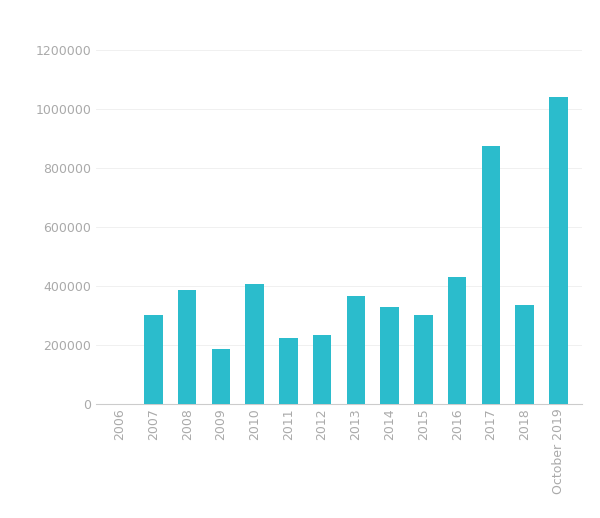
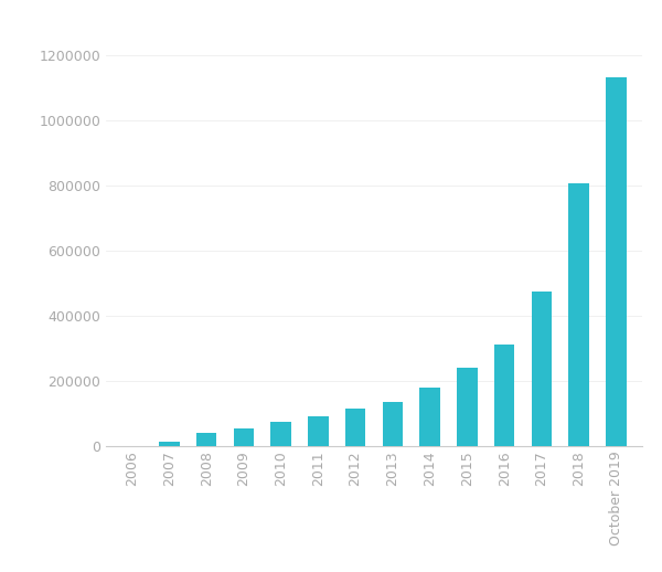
2007: 300000 -> 15000
2008: 385000 -> 40000
2009: 185000 -> 55000
2010: 405000 -> 75000
2011: 225000 -> 90000
2012: 235000 -> 115000
2013: 365000 -> 135000
2014: 330000 -> 180000
2015: 300000 -> 240000
2016: 430000 -> 310000
2017: 875000 -> 475000
2018: 335000 -> 805000
October 2019: 1040000 -> 1130000
